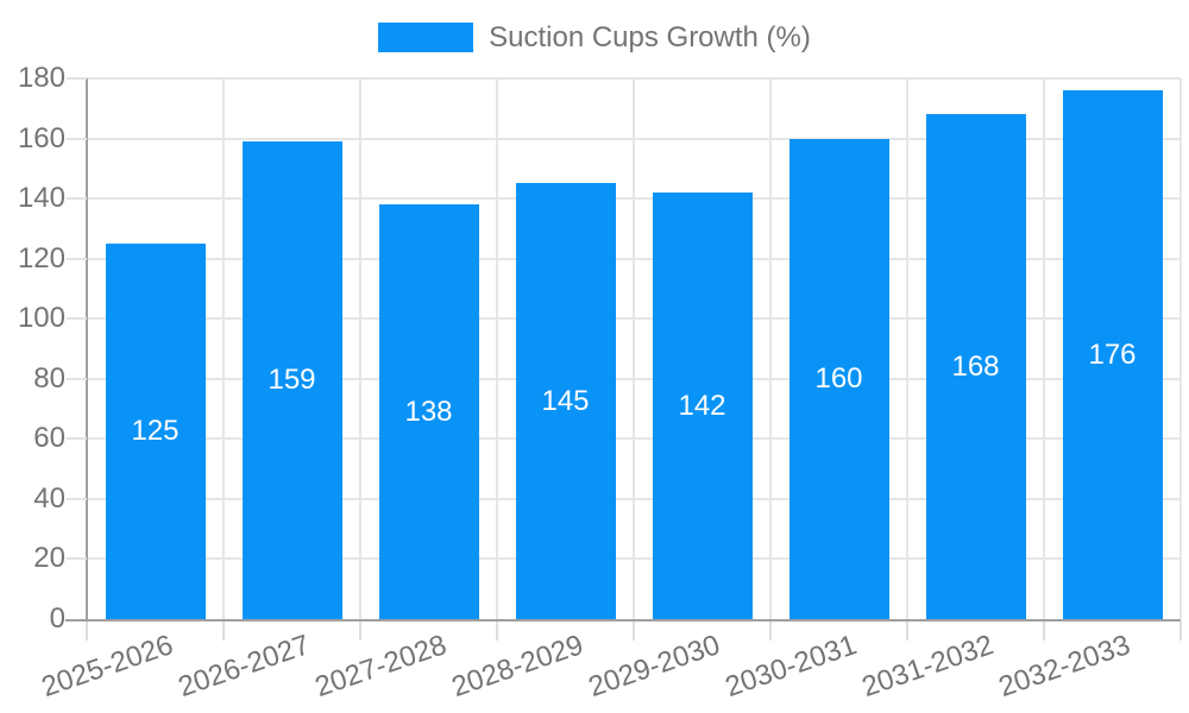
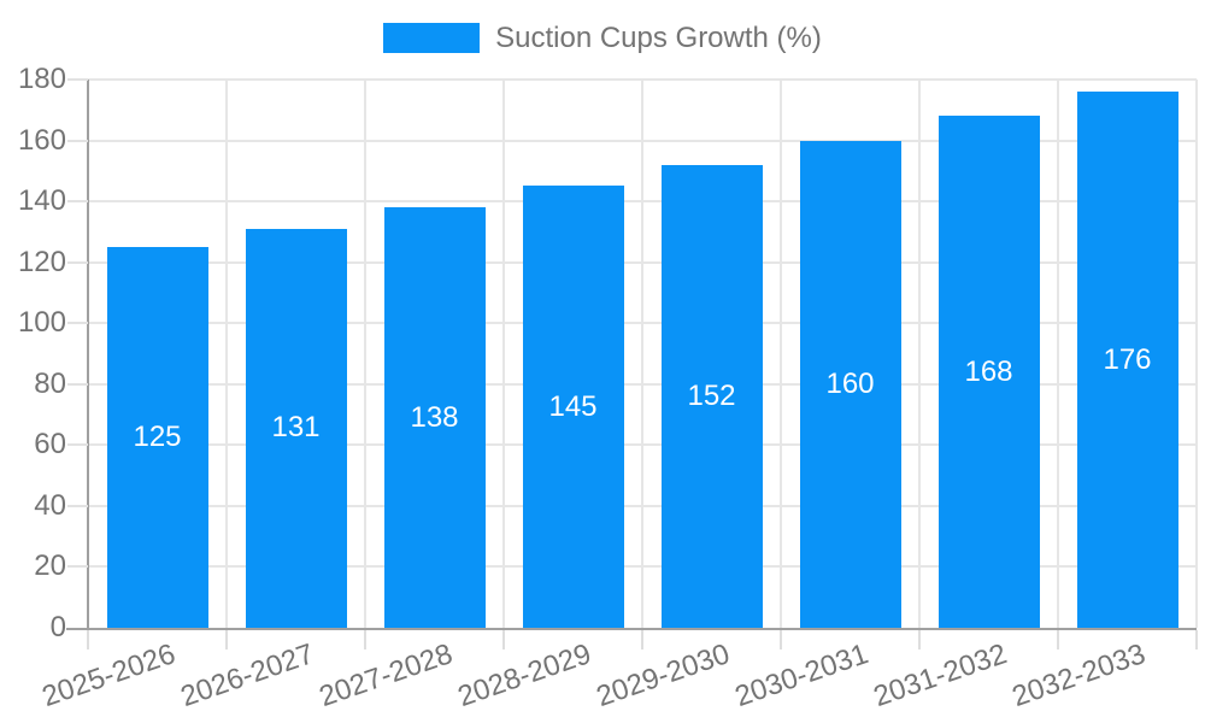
2026-2027: 159 -> 131
2029-2030: 142 -> 152
